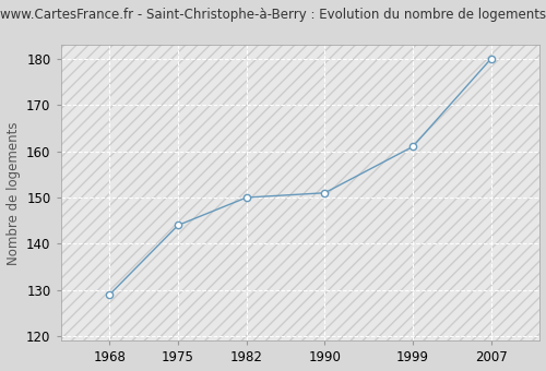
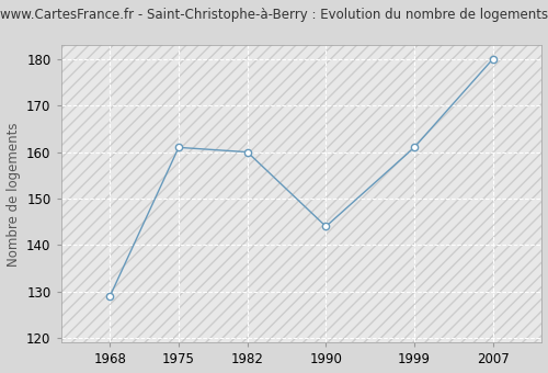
1975: 144 -> 161
1982: 150 -> 160
1990: 151 -> 144
